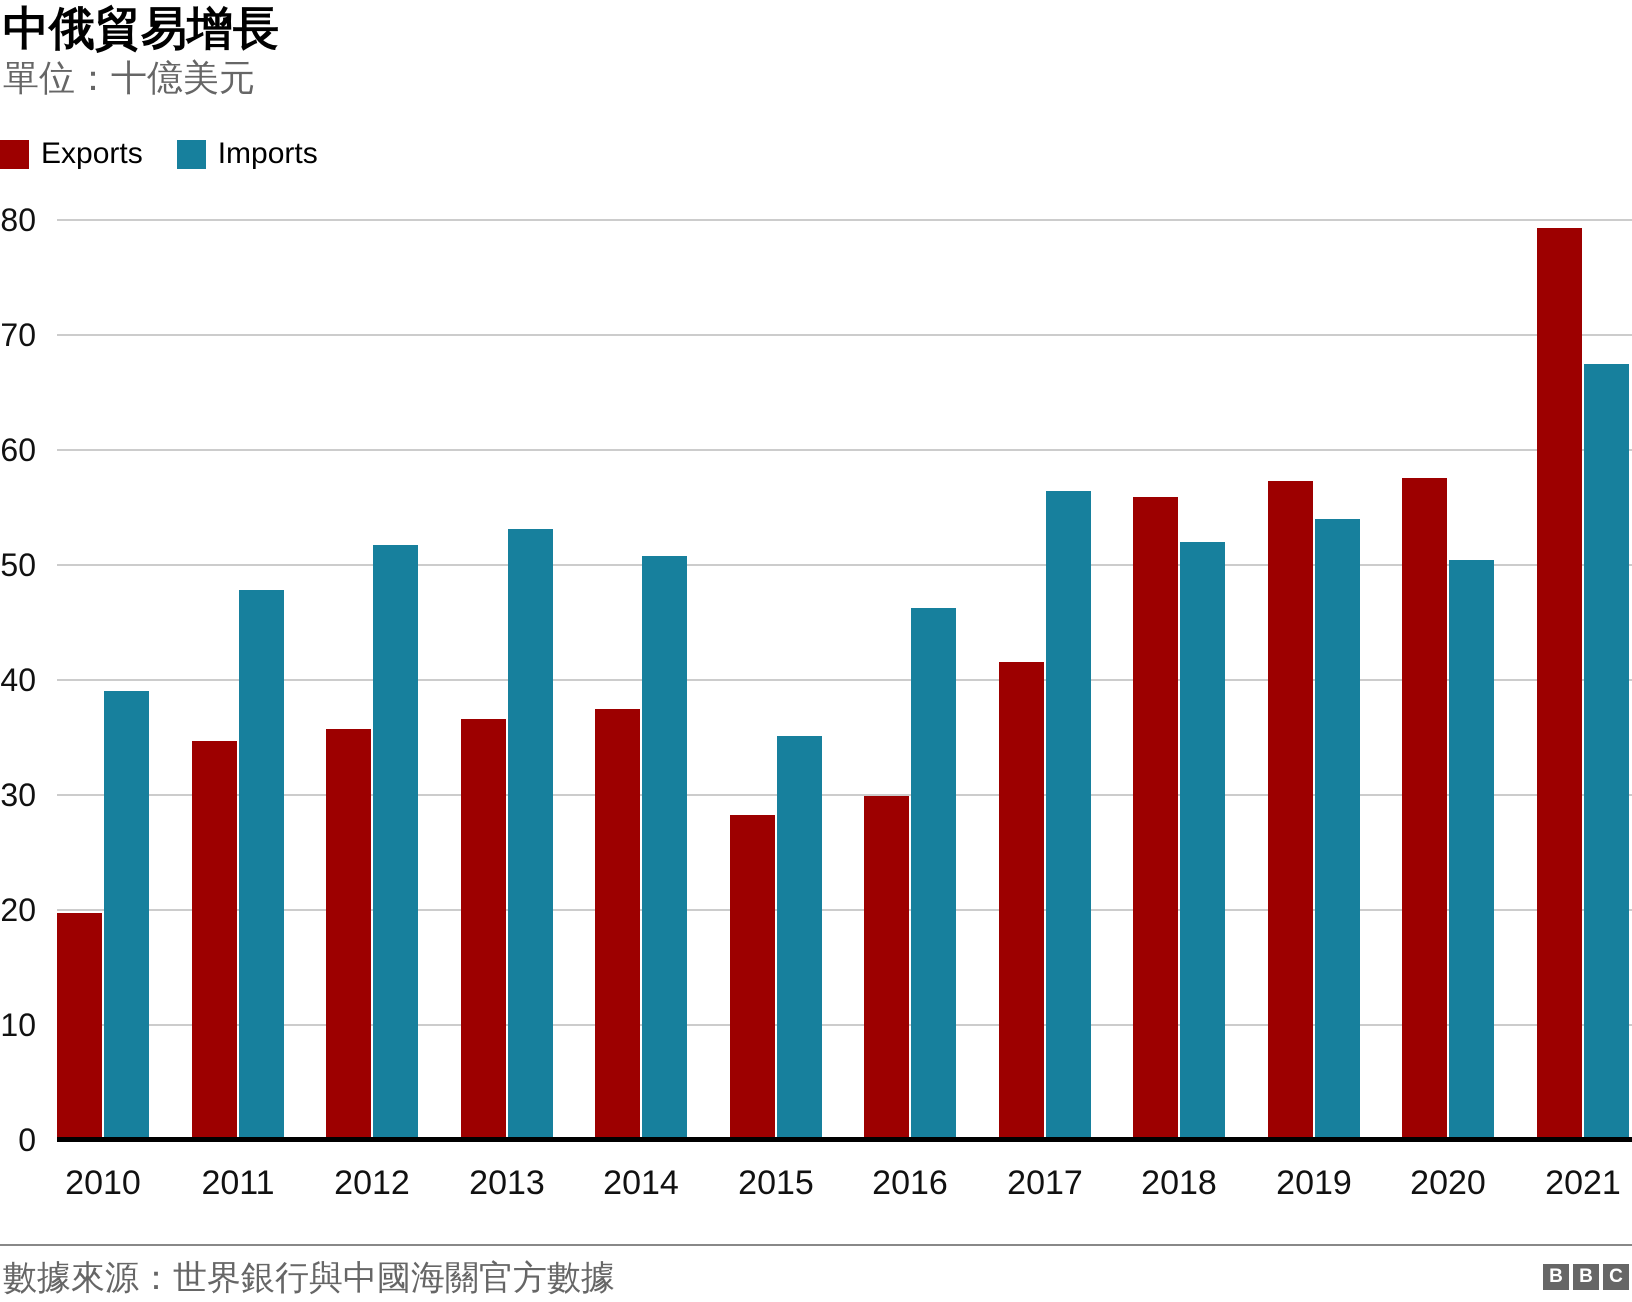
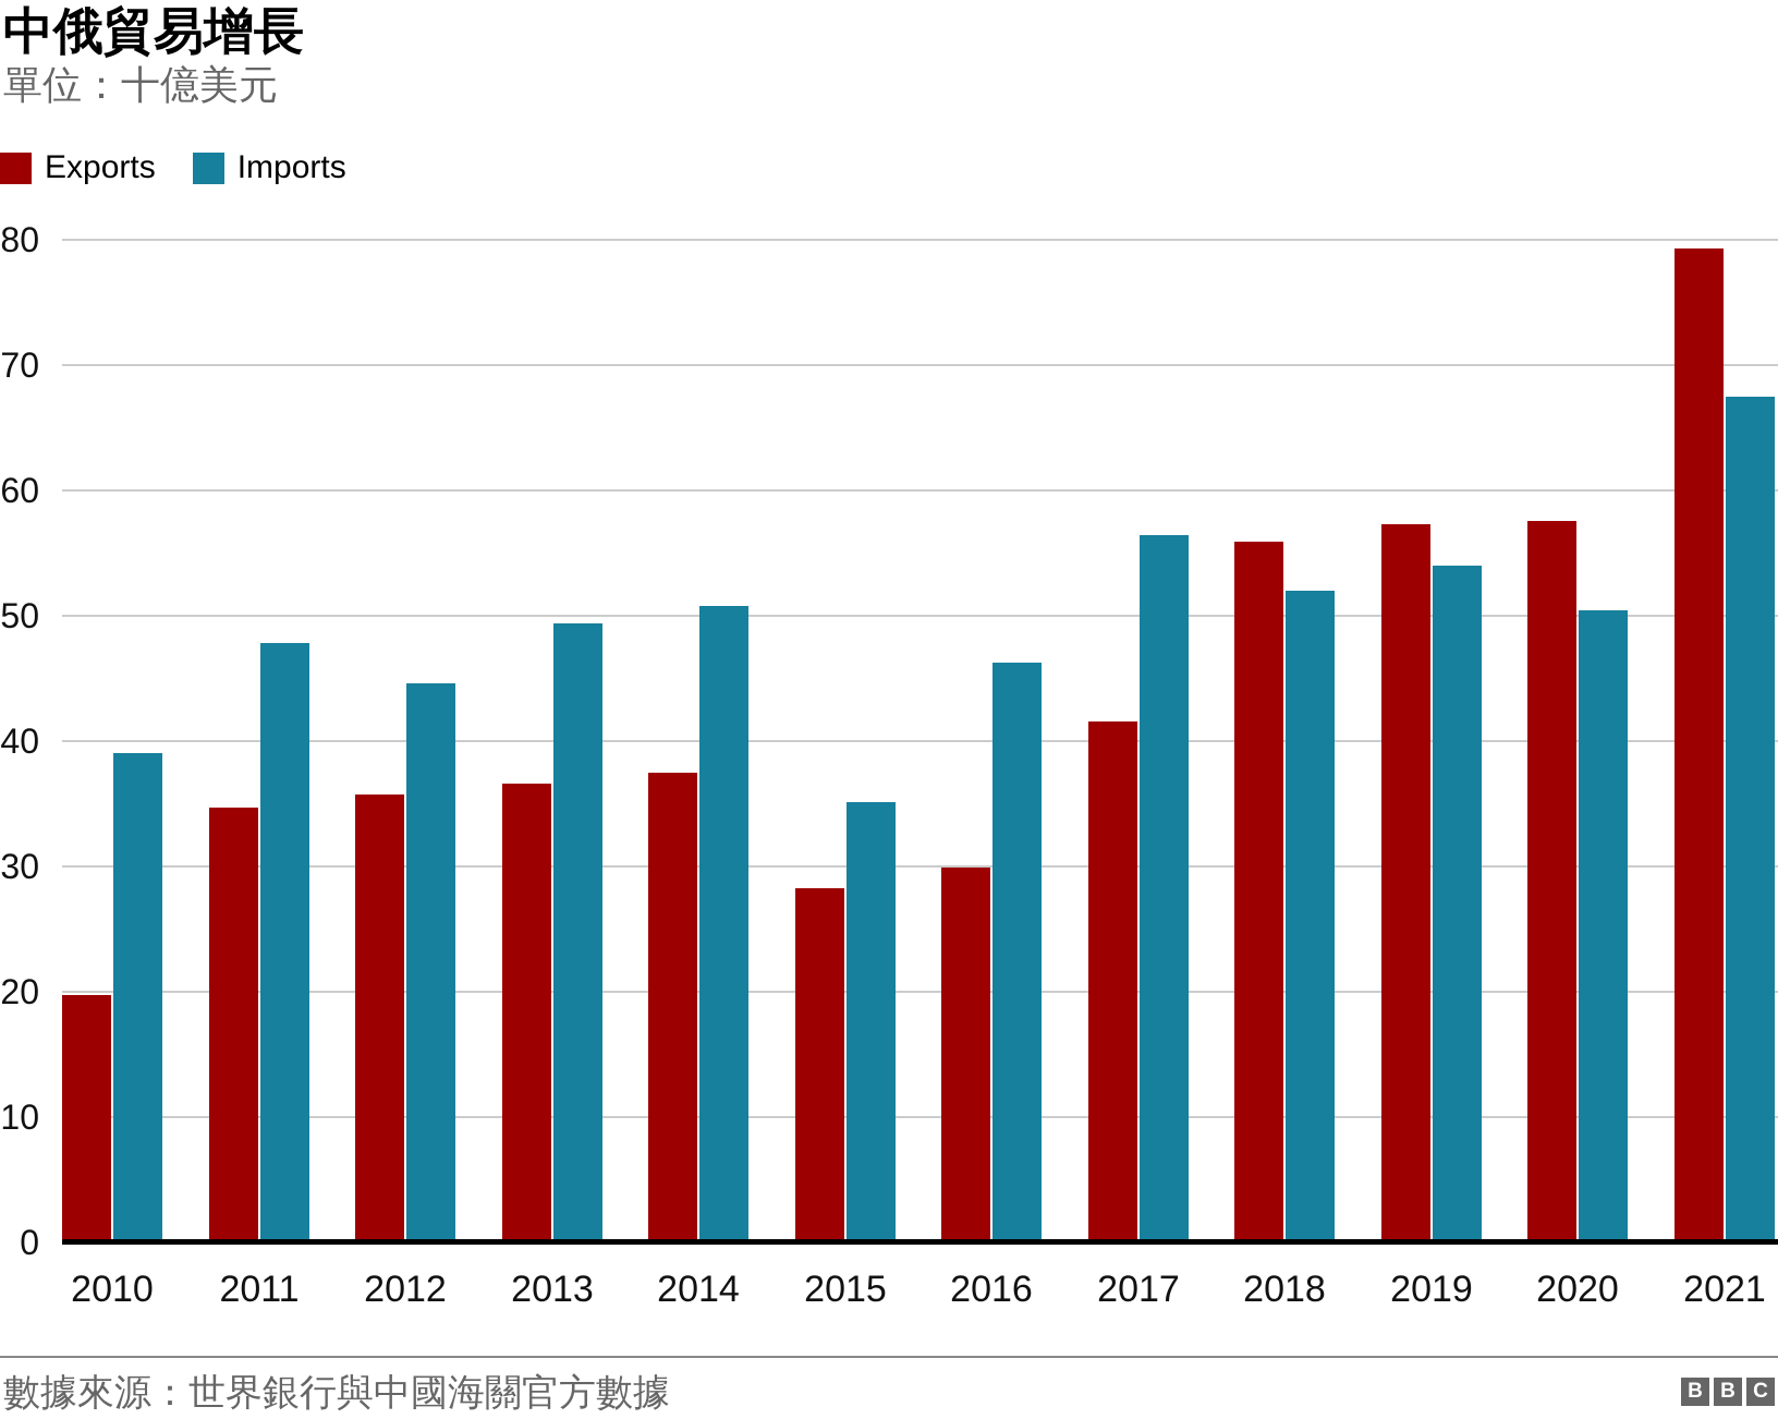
Imports/2012: 51.7 -> 44.6
Imports/2013: 53.1 -> 49.4
